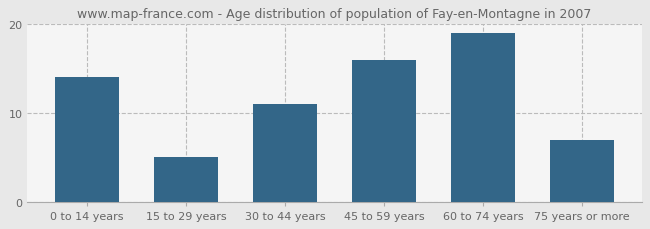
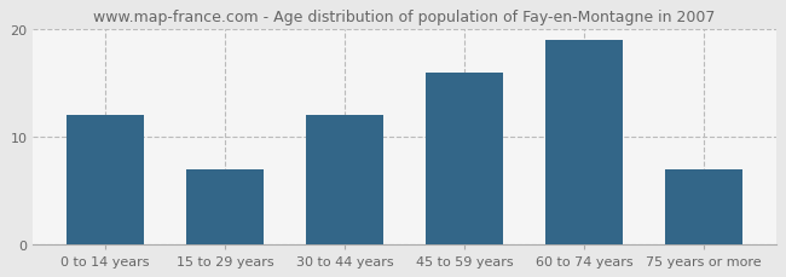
0 to 14 years: 14 -> 12
15 to 29 years: 5 -> 7
30 to 44 years: 11 -> 12
